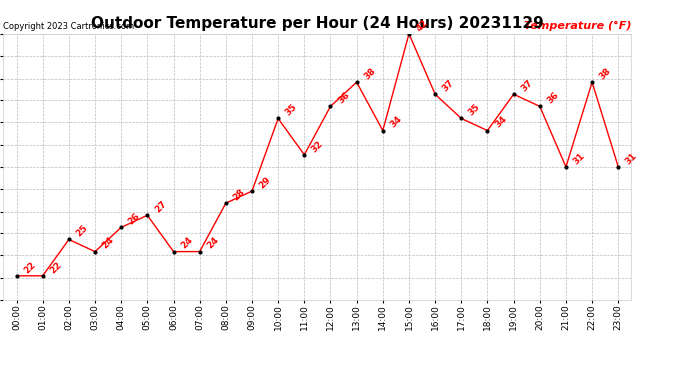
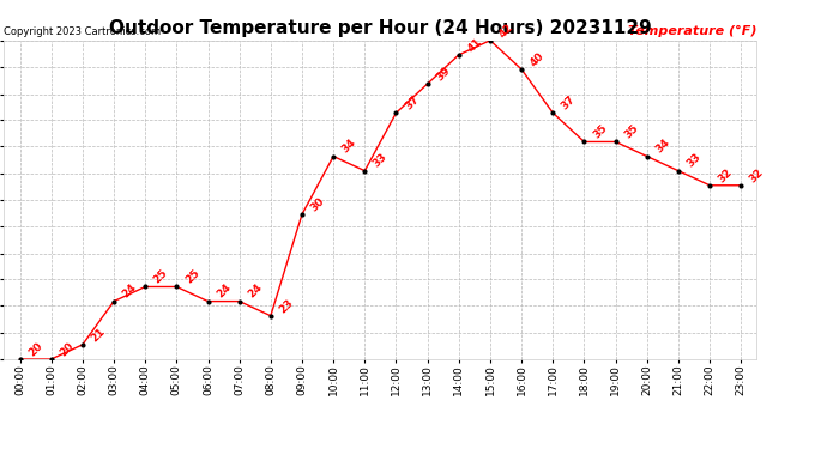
00:00: 22 -> 20
01:00: 22 -> 20
02:00: 25 -> 21
04:00: 26 -> 25
05:00: 27 -> 25
08:00: 28 -> 23
09:00: 29 -> 30
10:00: 35 -> 34
11:00: 32 -> 33
12:00: 36 -> 37
13:00: 38 -> 39
14:00: 34 -> 41
16:00: 37 -> 40
17:00: 35 -> 37
18:00: 34 -> 35
19:00: 37 -> 35
20:00: 36 -> 34
21:00: 31 -> 33
22:00: 38 -> 32
23:00: 31 -> 32
